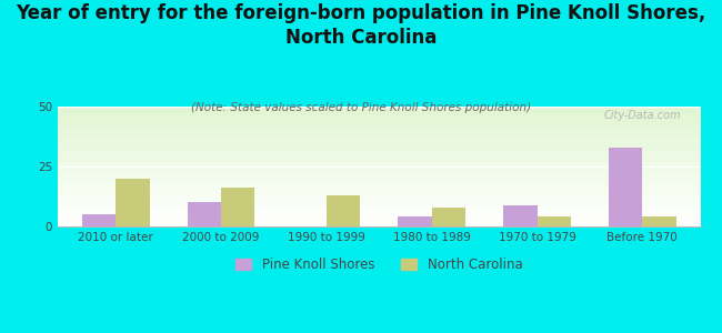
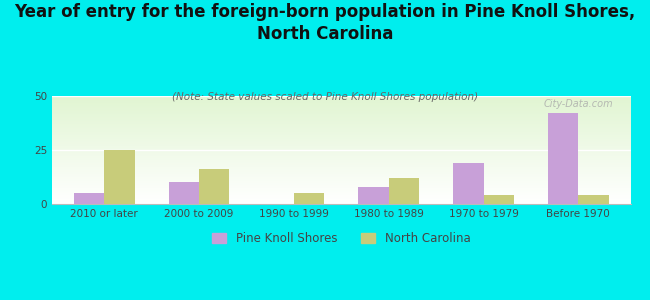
North Carolina/2010 or later: 20 -> 25
North Carolina/1990 to 1999: 13 -> 5
Pine Knoll Shores/1980 to 1989: 4 -> 8
North Carolina/1980 to 1989: 8 -> 12
Pine Knoll Shores/1970 to 1979: 9 -> 19
Pine Knoll Shores/Before 1970: 33 -> 42
